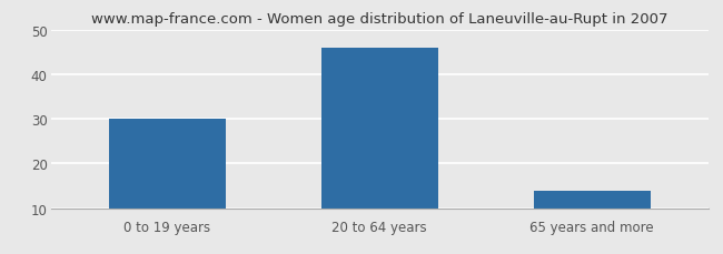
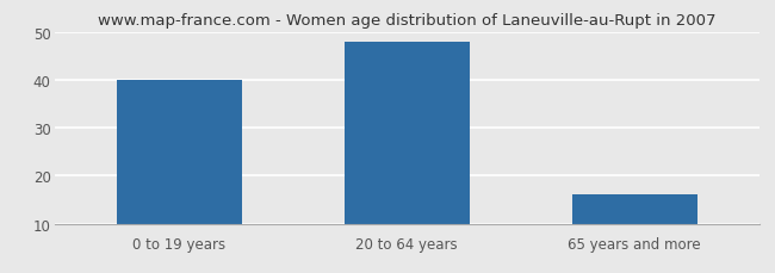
0 to 19 years: 30 -> 40
20 to 64 years: 46 -> 48
65 years and more: 14 -> 16
